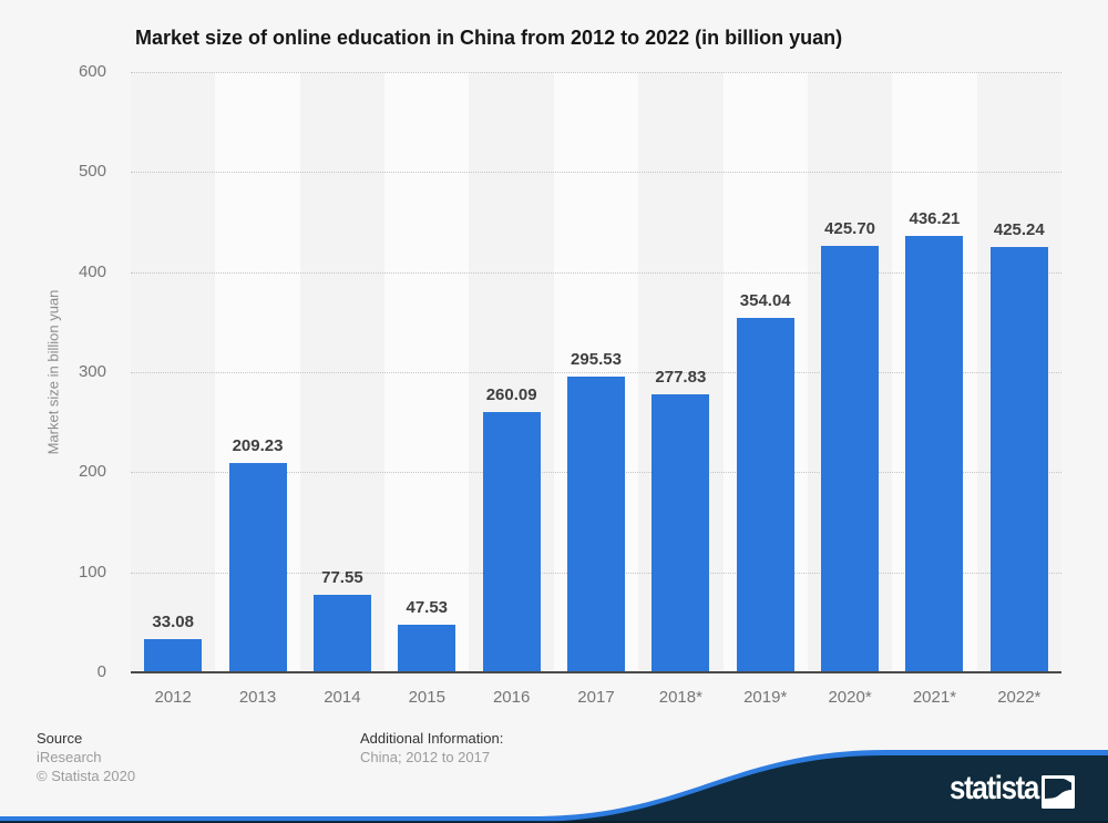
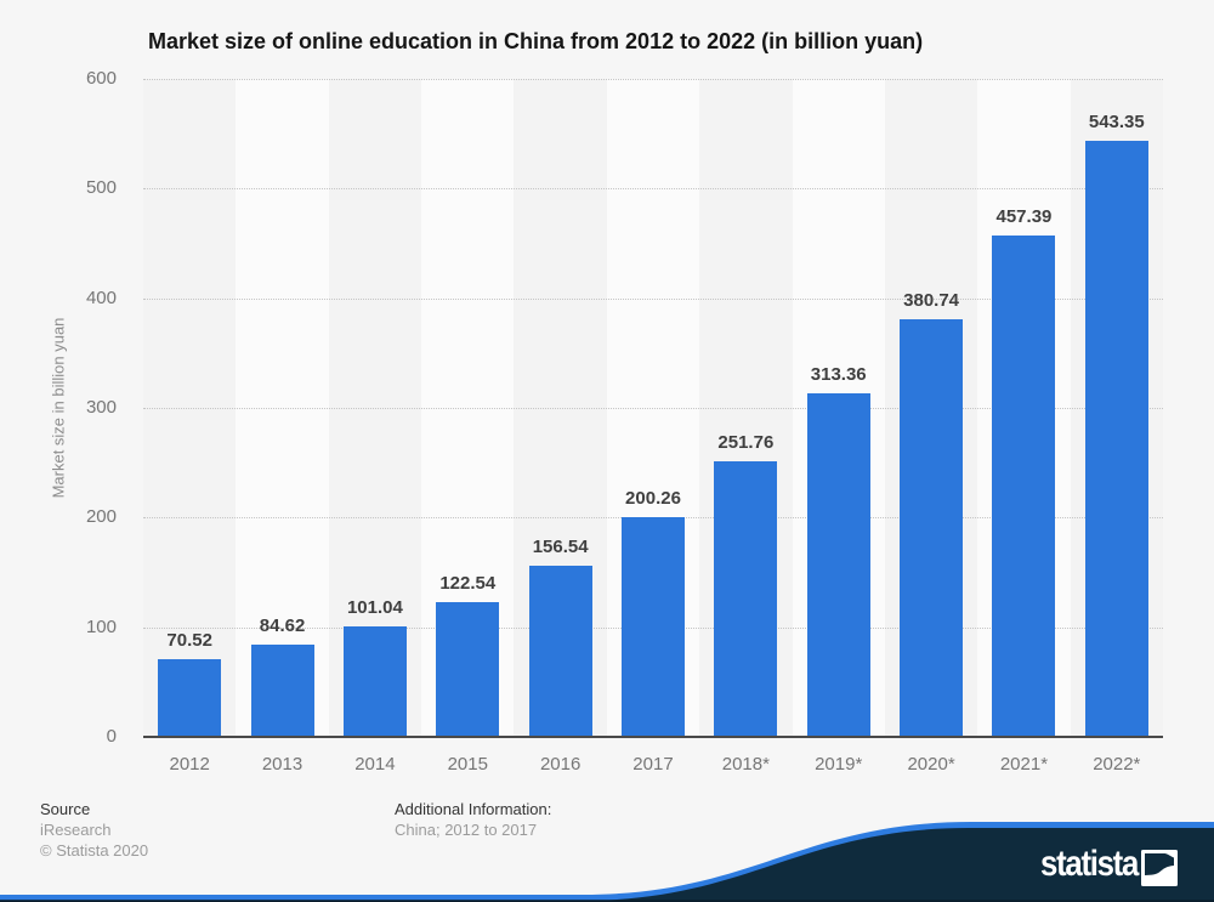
2012: 33.08 -> 70.52
2013: 209.23 -> 84.62
2014: 77.55 -> 101.04
2015: 47.53 -> 122.54
2016: 260.09 -> 156.54
2017: 295.53 -> 200.26
2018*: 277.83 -> 251.76
2019*: 354.04 -> 313.36
2020*: 425.70 -> 380.74
2021*: 436.21 -> 457.39
2022*: 425.24 -> 543.35
